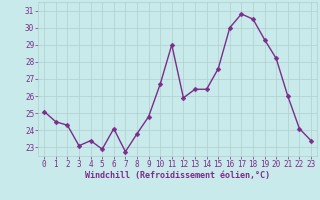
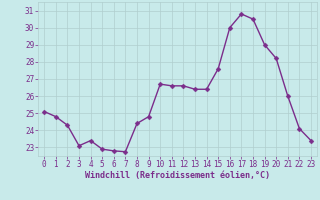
1: 24.5 -> 24.8
6: 24.1 -> 22.8
8: 23.8 -> 24.4
11: 29.0 -> 26.6
12: 25.9 -> 26.6
19: 29.3 -> 29.0
